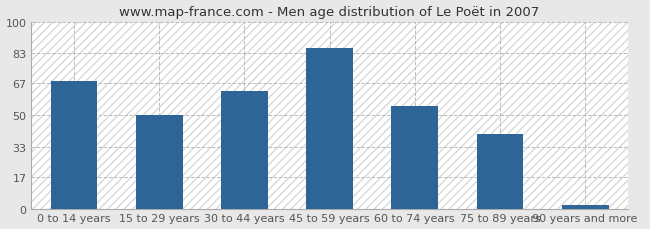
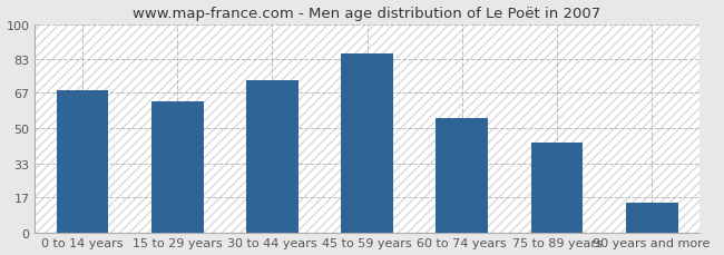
15 to 29 years: 50 -> 63
30 to 44 years: 63 -> 73
75 to 89 years: 40 -> 43
90 years and more: 2 -> 14
